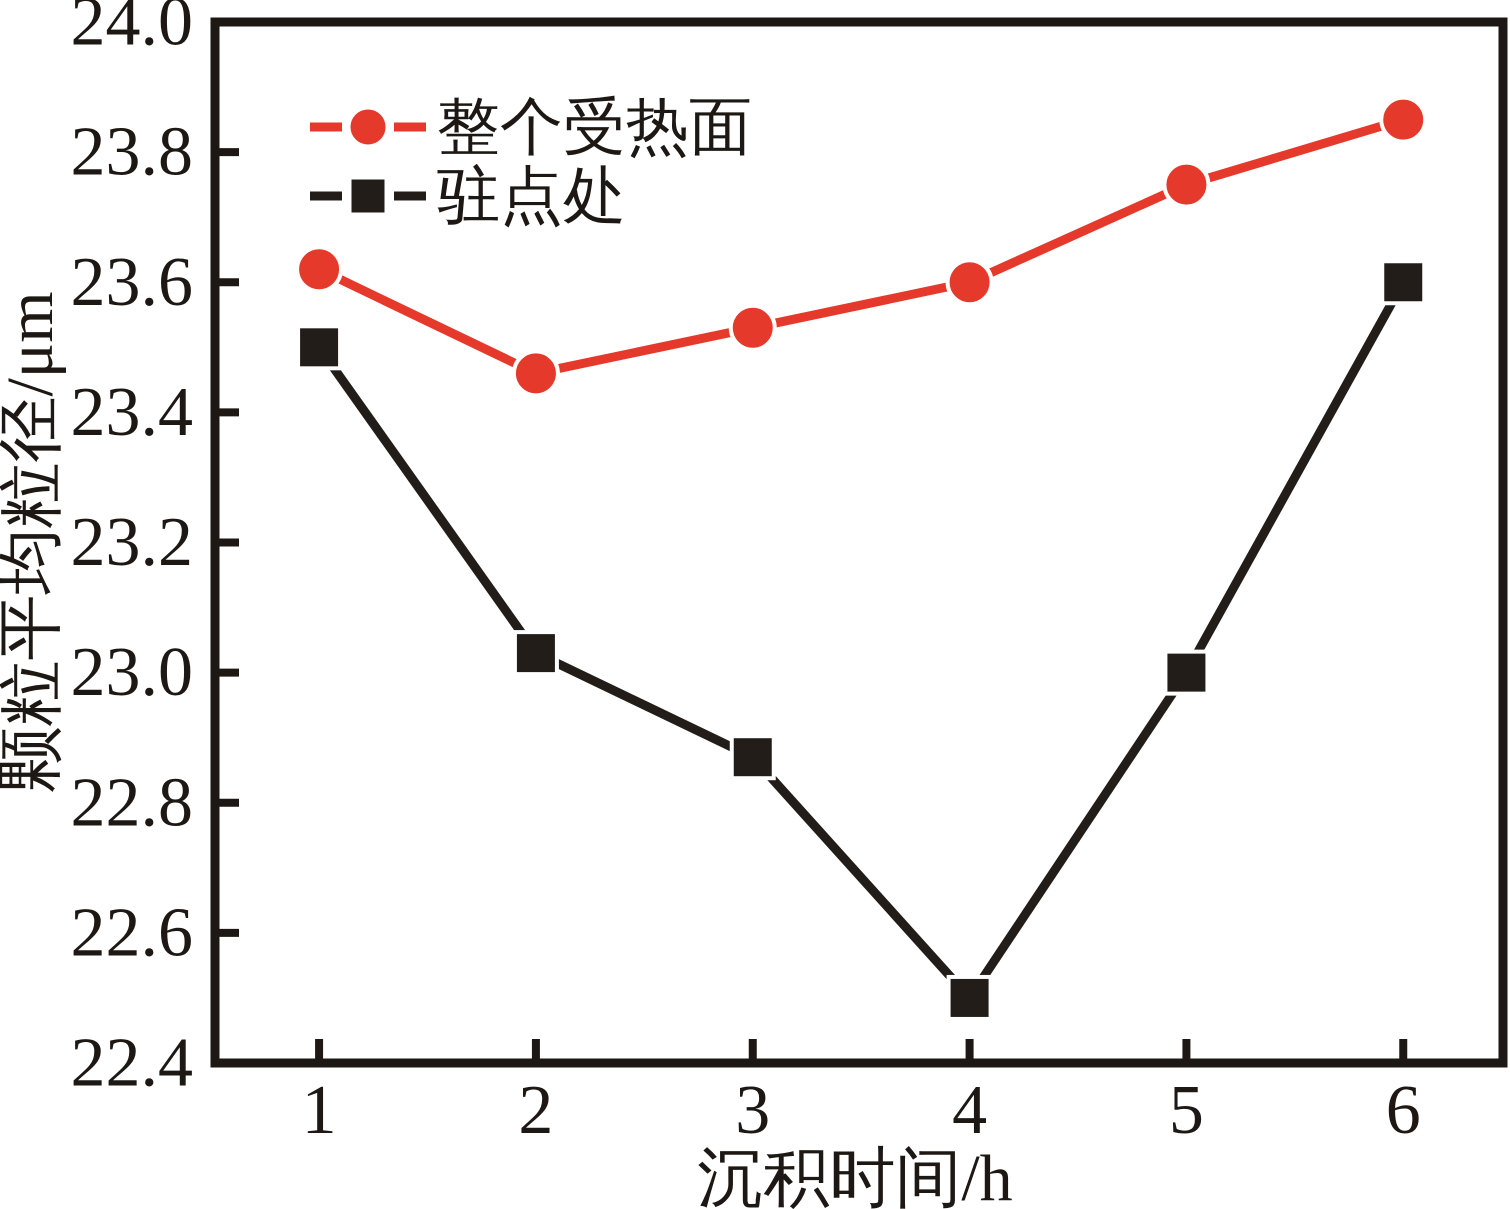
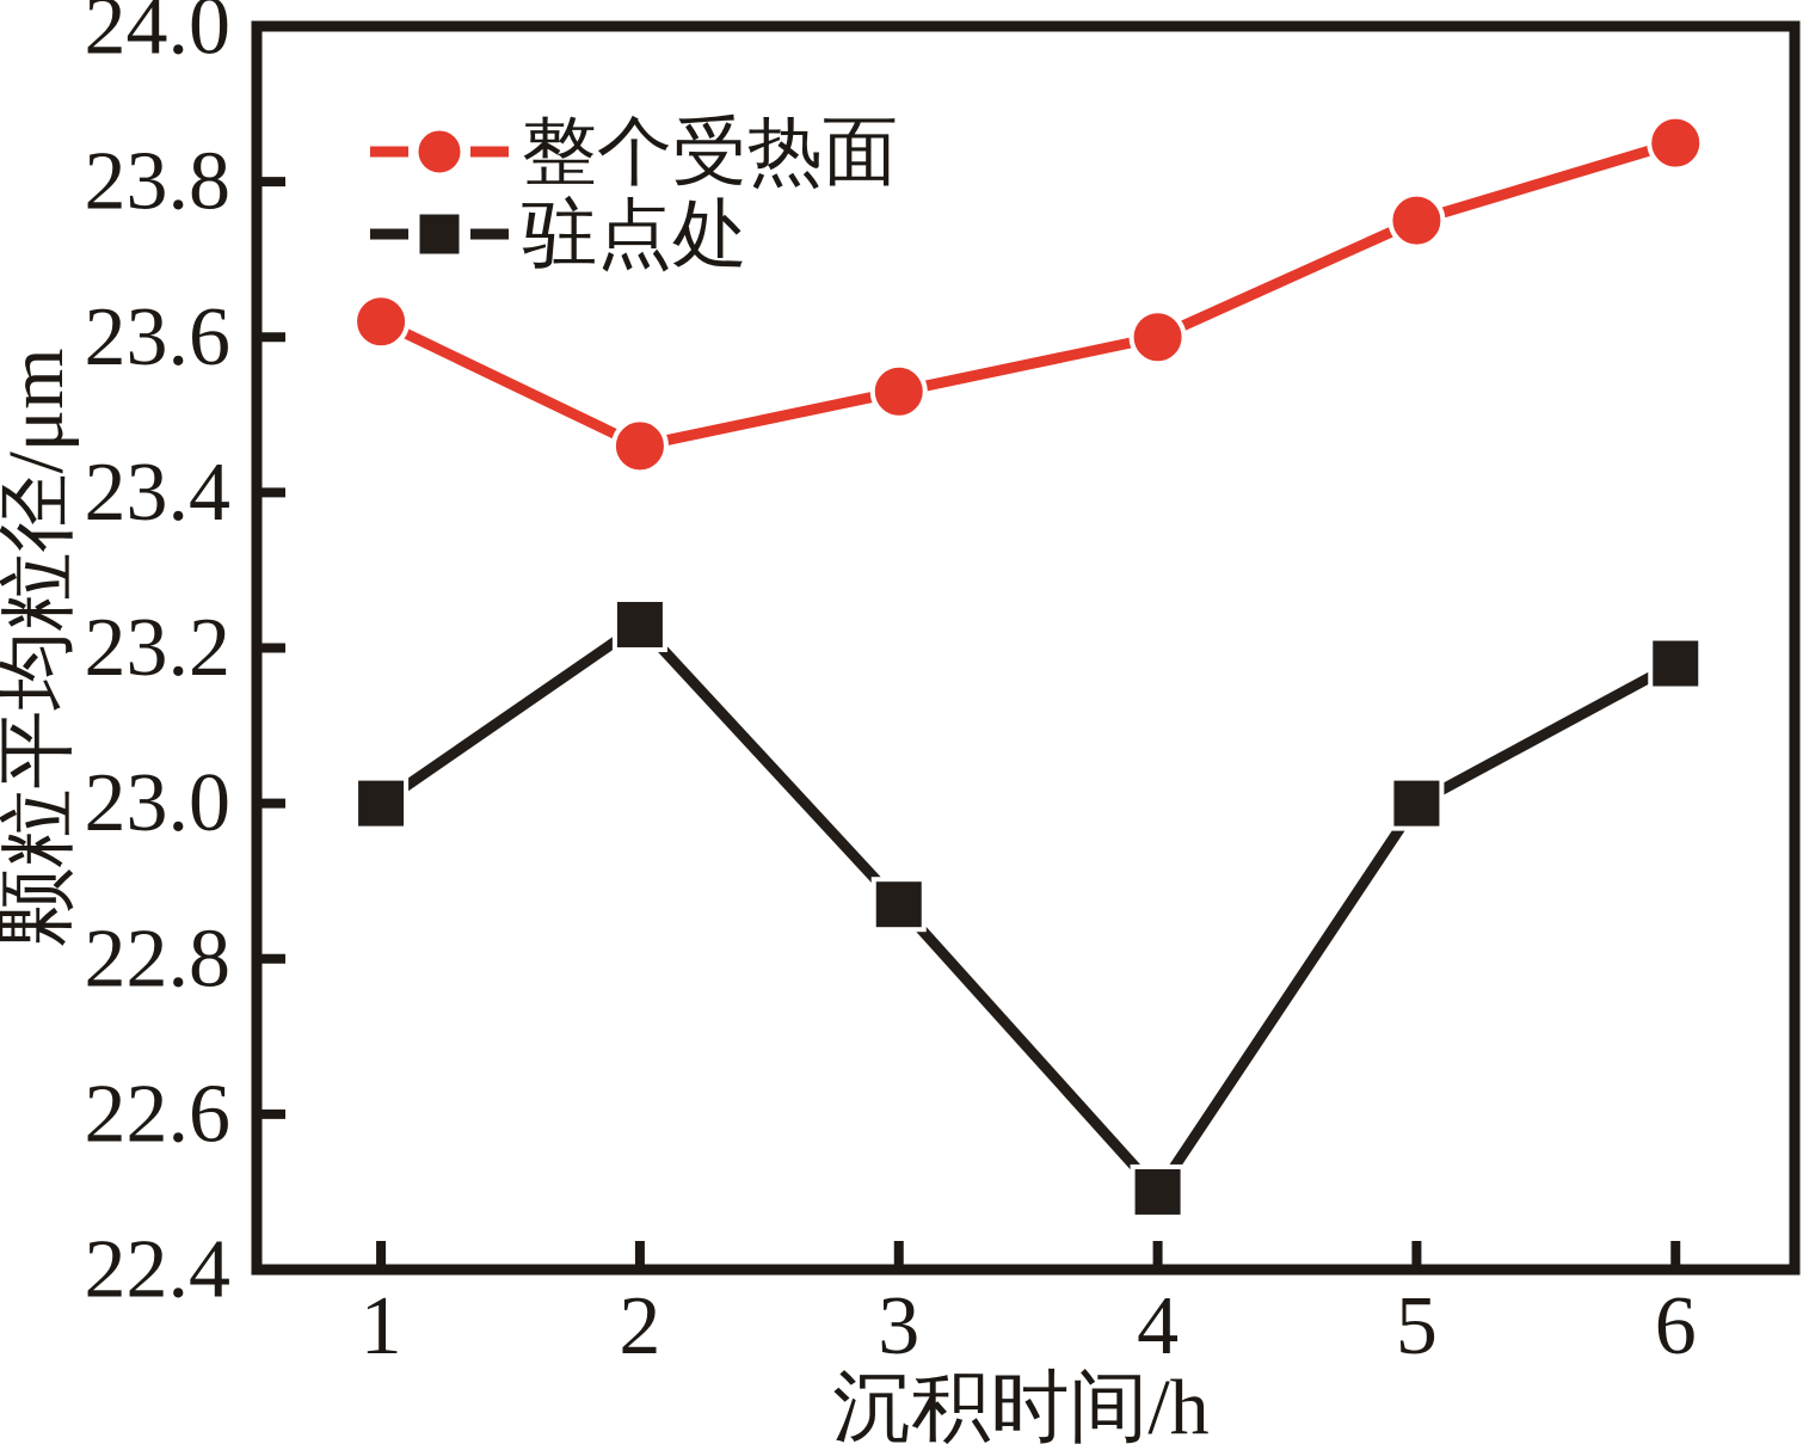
驻点处/1: 23.50 -> 23.00
驻点处/2: 23.03 -> 23.23
驻点处/6: 23.60 -> 23.18
